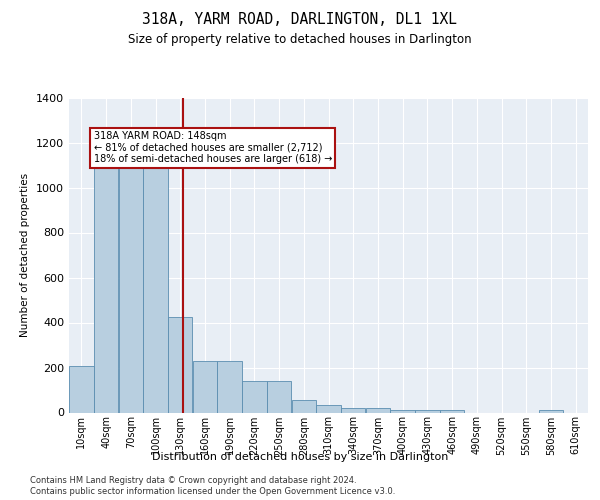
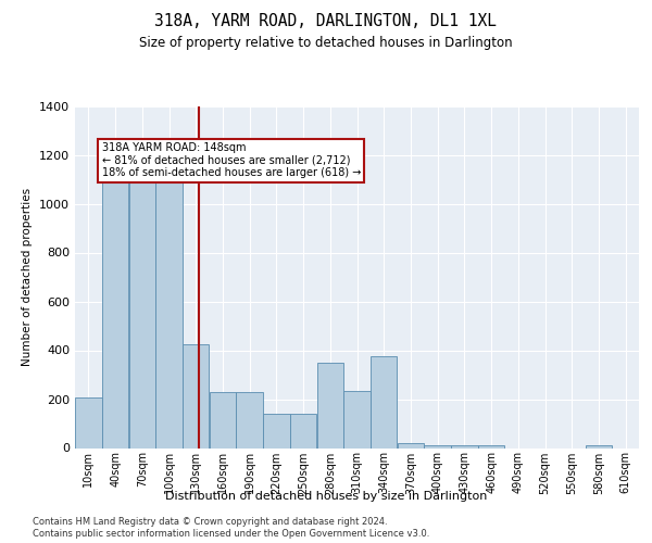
280sqm: 55 -> 350
310sqm: 35 -> 235
340sqm: 20 -> 375
